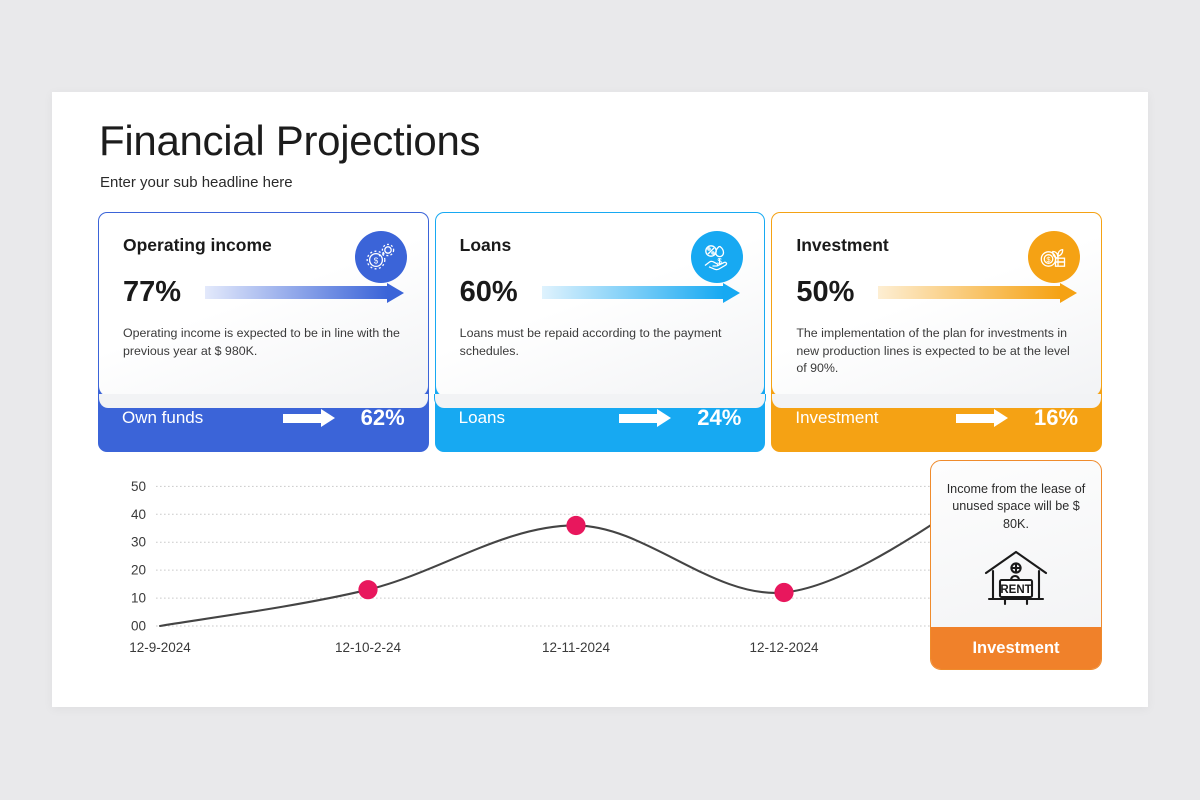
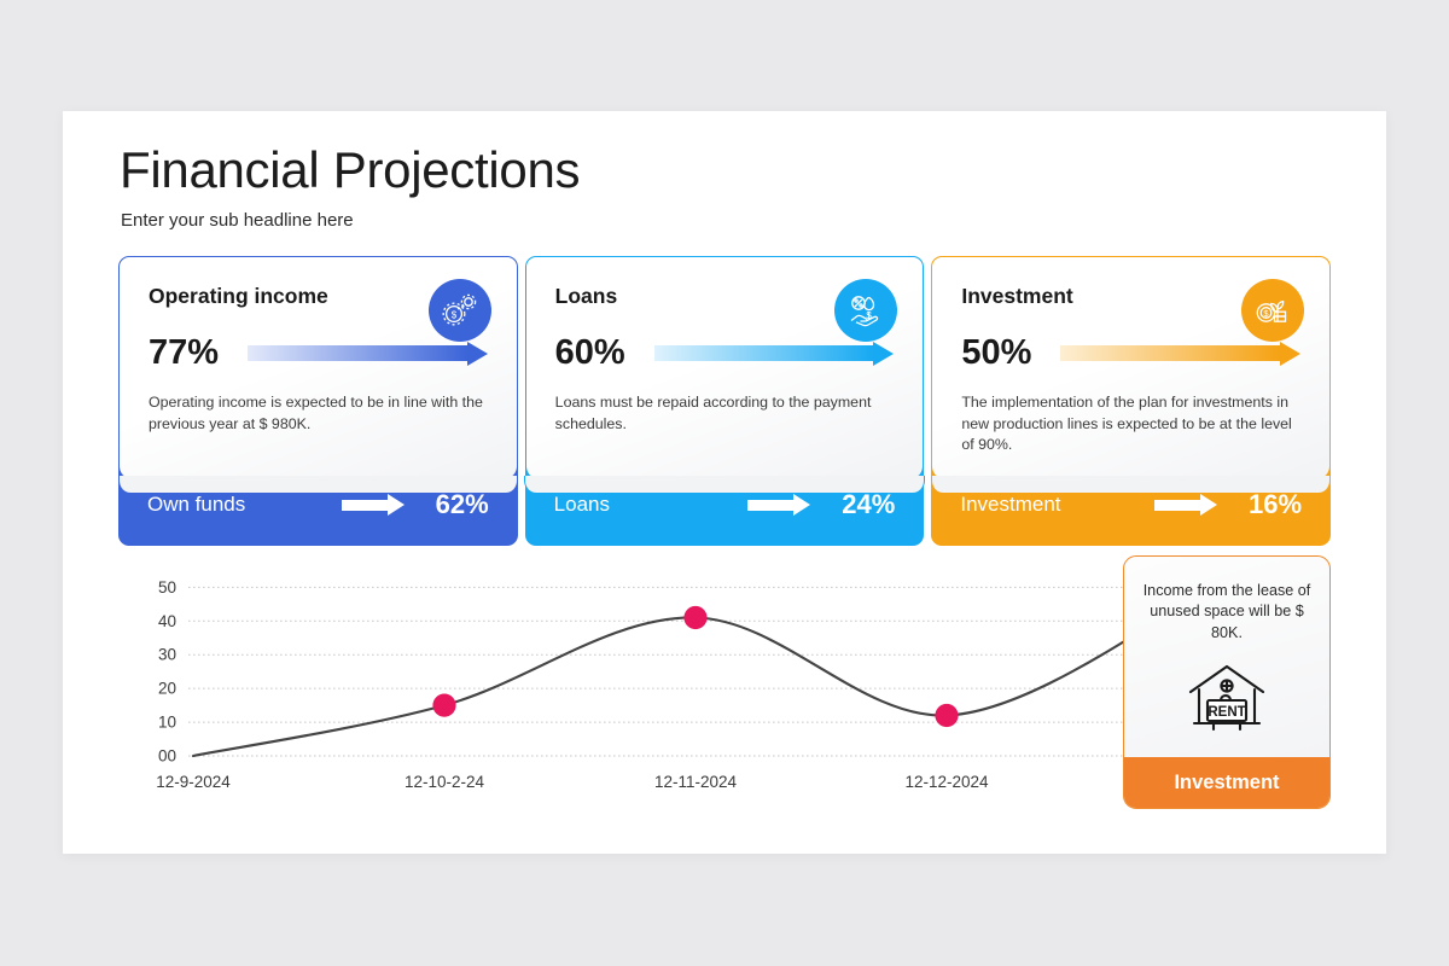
12-10-2-24: 13 -> 15
12-11-2024: 36 -> 41
12-1-2025: 50 -> 47
